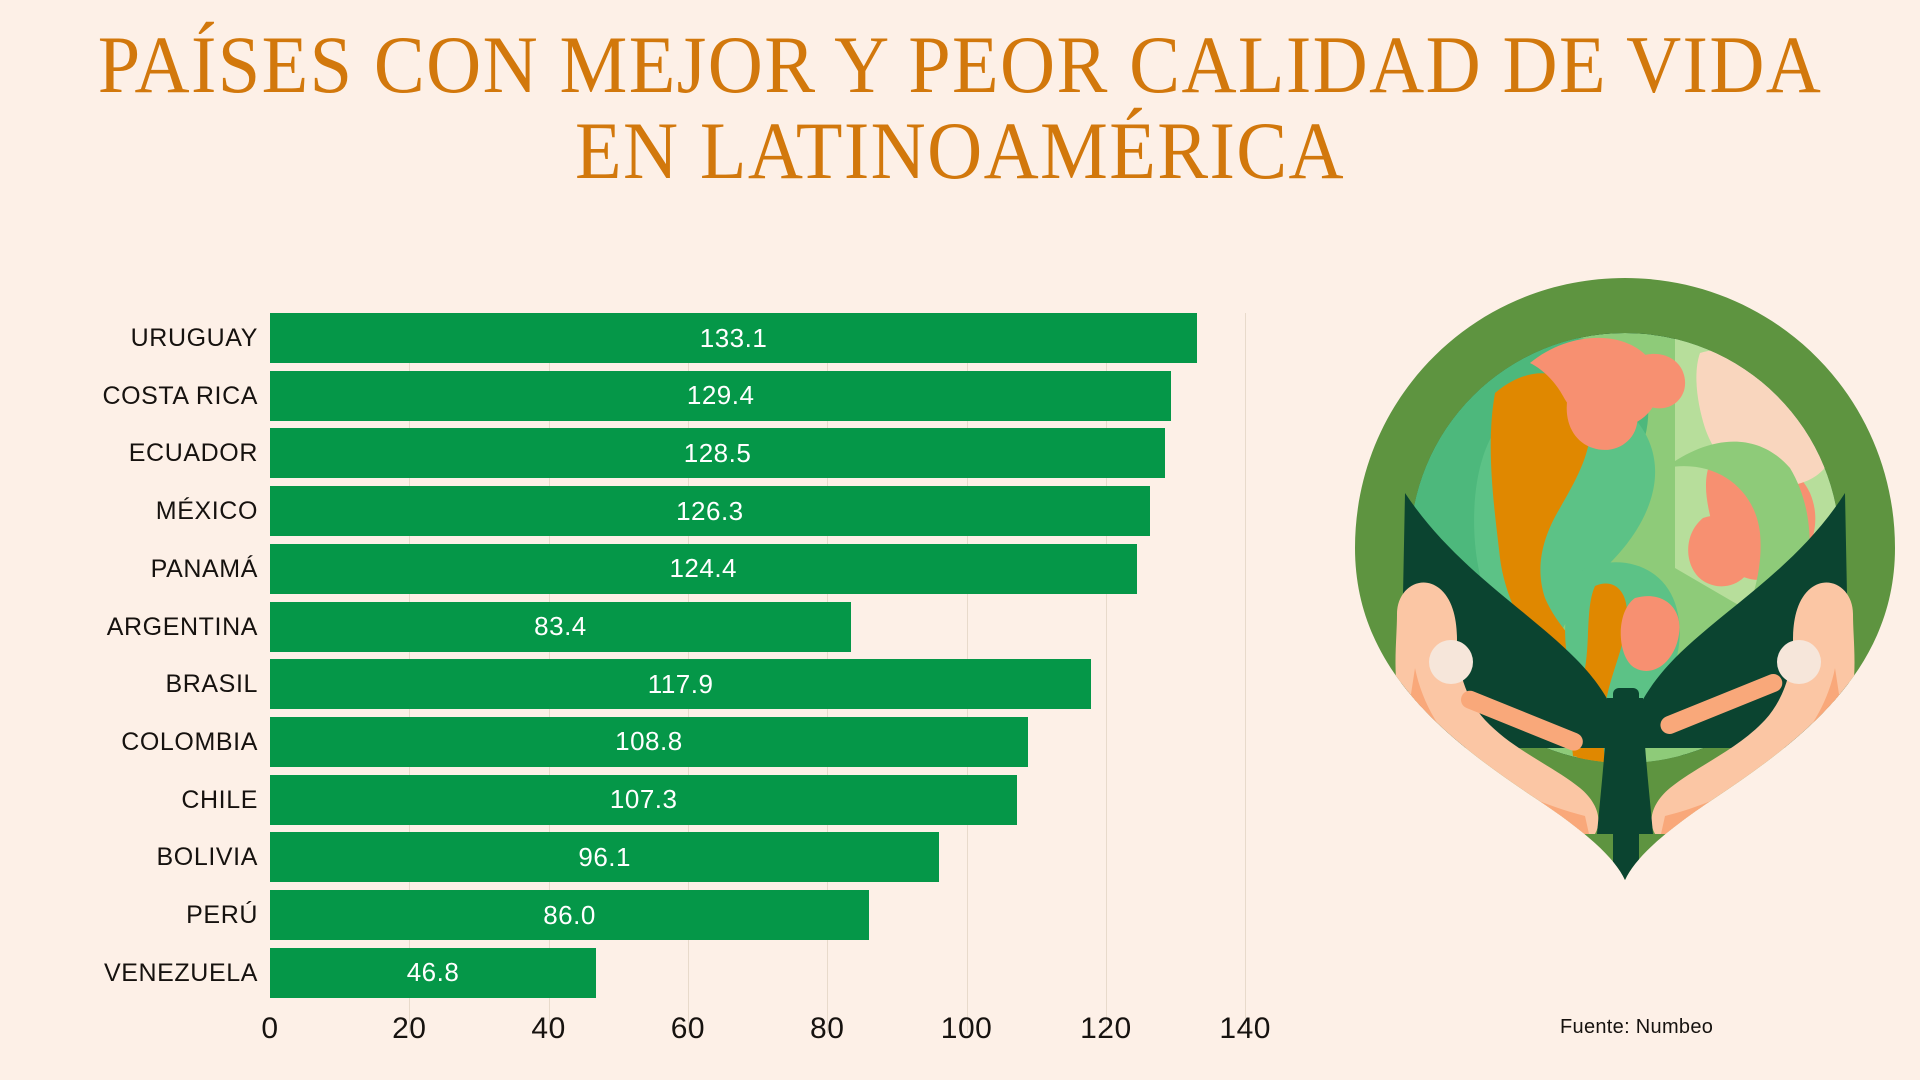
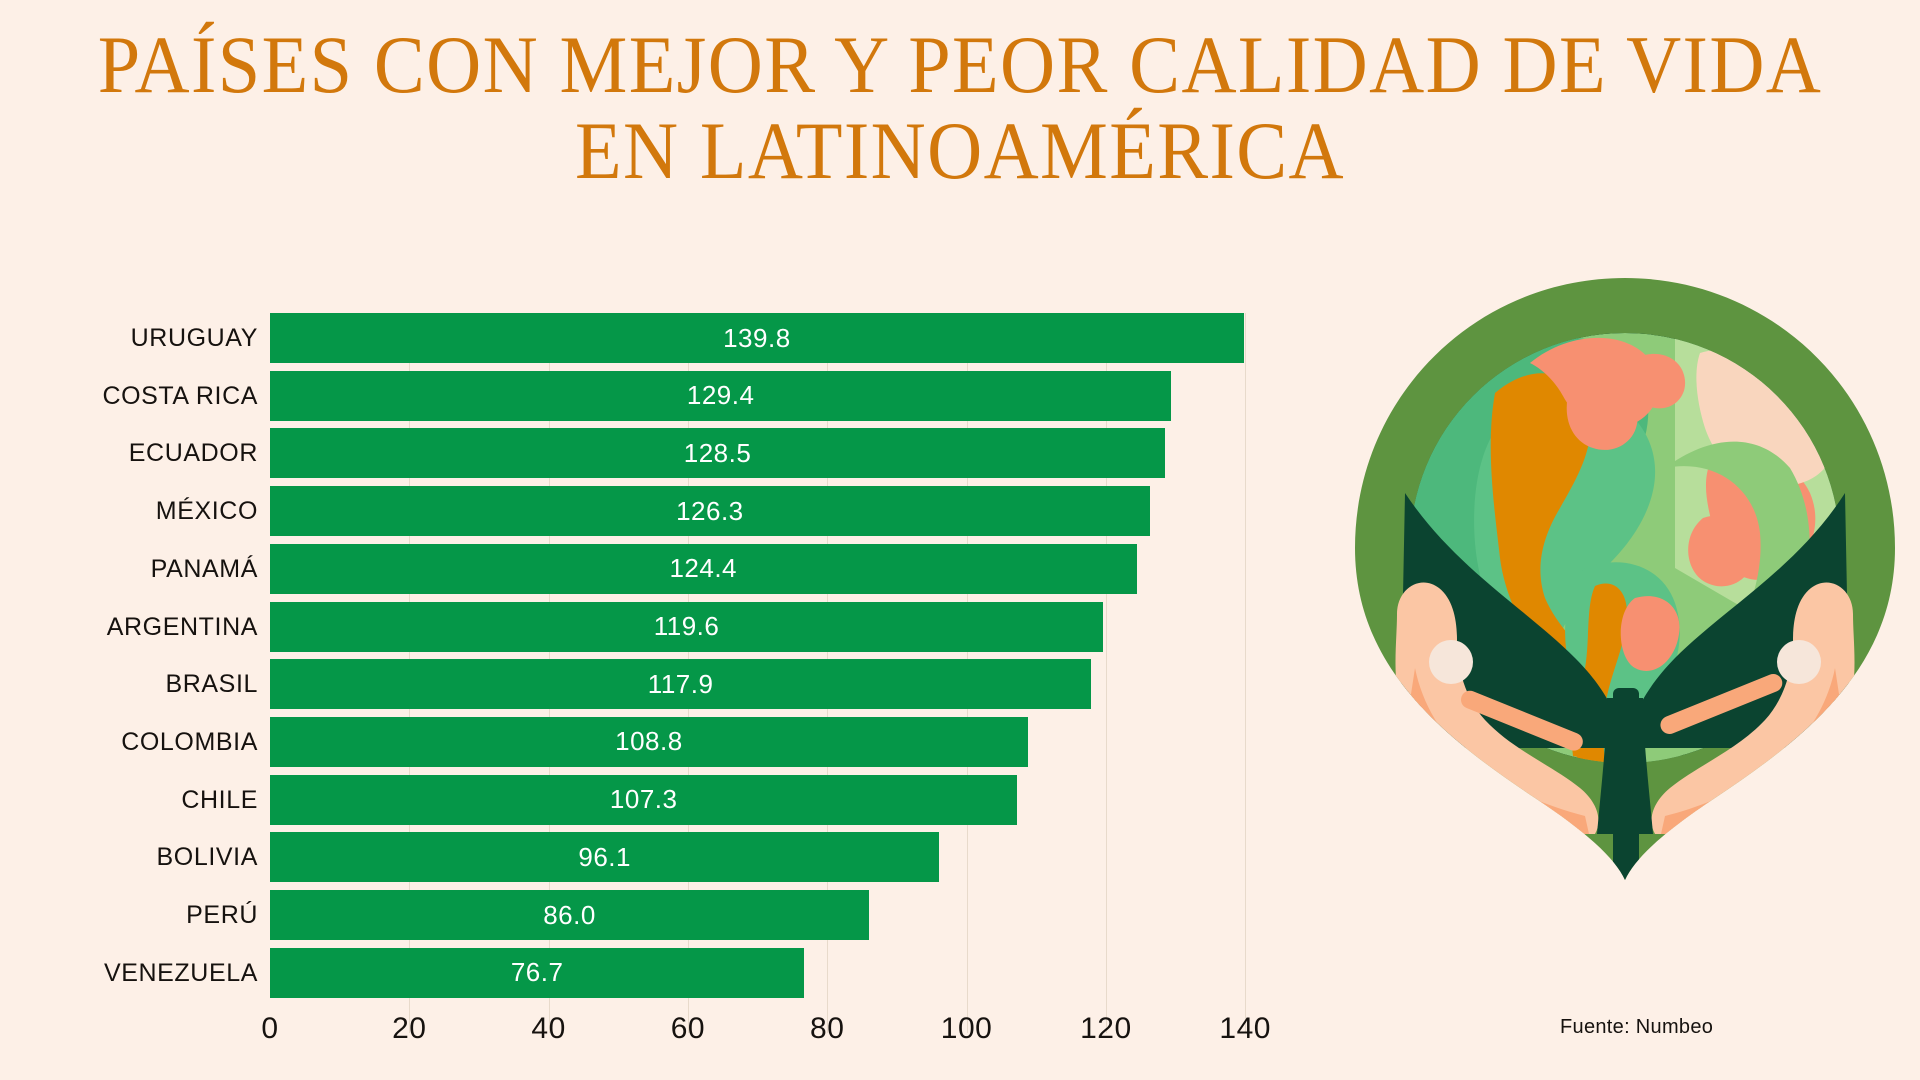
URUGUAY: 133.1 -> 139.8
ARGENTINA: 83.4 -> 119.6
VENEZUELA: 46.8 -> 76.7
